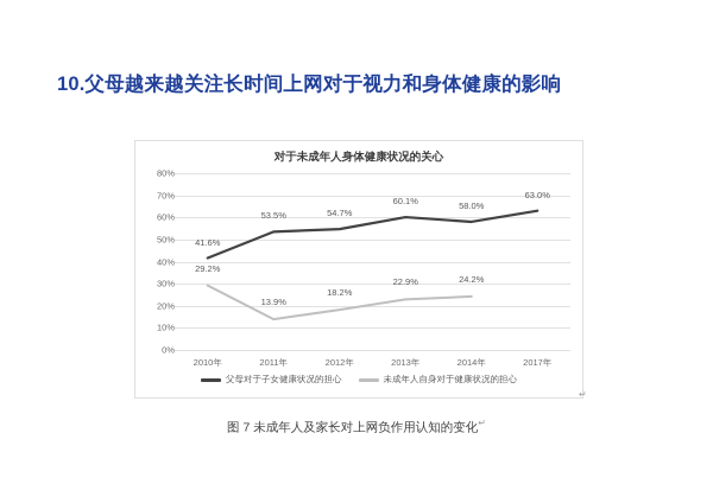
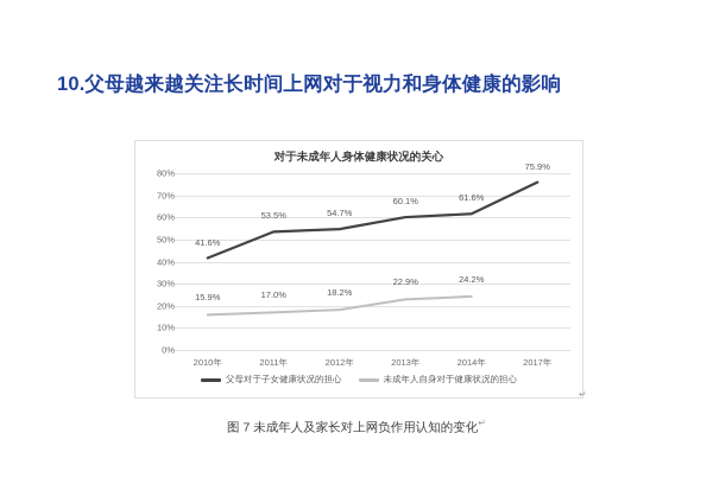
未成年人自身对于健康状况的担心/2010年: 29.2% -> 15.9%
未成年人自身对于健康状况的担心/2011年: 13.9% -> 17.0%
父母对于子女健康状况的担心/2014年: 58.0% -> 61.6%
父母对于子女健康状况的担心/2017年: 63.0% -> 75.9%
